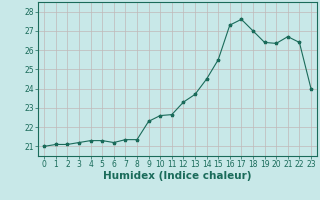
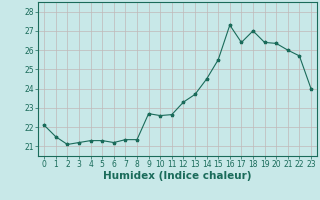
0: 21.0 -> 22.1
1: 21.1 -> 21.5
9: 22.3 -> 22.7
17: 27.6 -> 26.4
21: 26.7 -> 26.0
22: 26.4 -> 25.7
